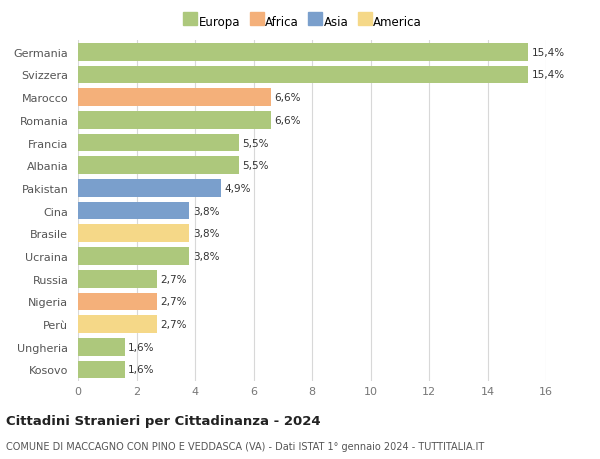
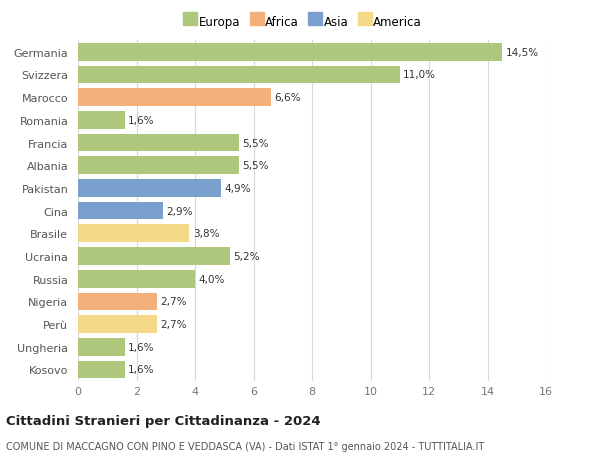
Germania: 15,4% -> 14,5%
Svizzera: 15,4% -> 11,0%
Romania: 6,6% -> 1,6%
Cina: 3,8% -> 2,9%
Ucraina: 3,8% -> 5,2%
Russia: 2,7% -> 4,0%
